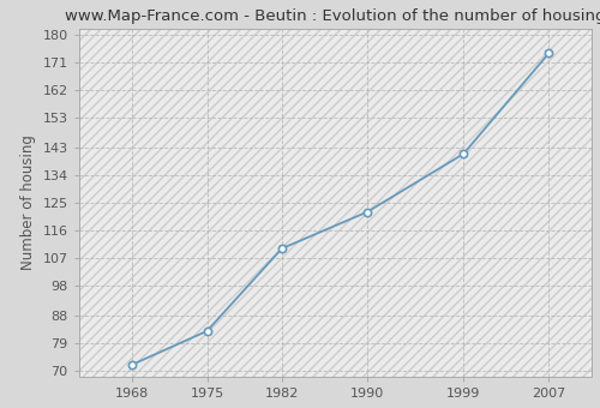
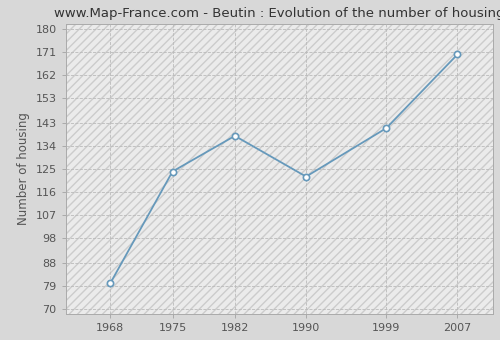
1968: 72 -> 80
1975: 83 -> 124
1982: 110 -> 138
2007: 174 -> 170
